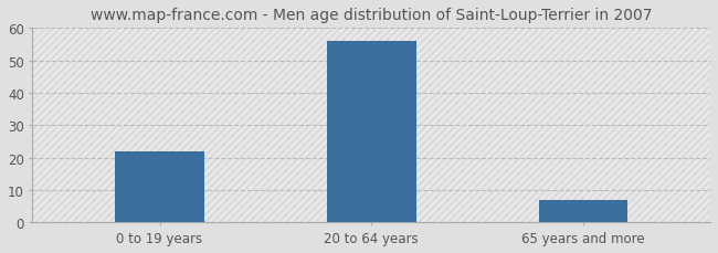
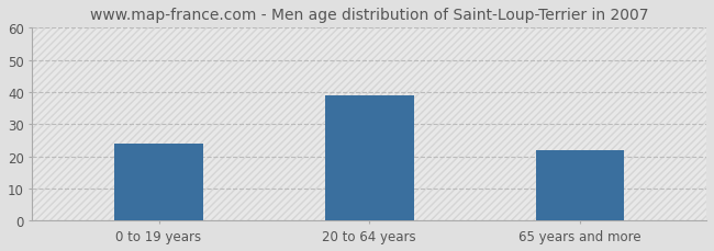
0 to 19 years: 22 -> 24
20 to 64 years: 56 -> 39
65 years and more: 7 -> 22
